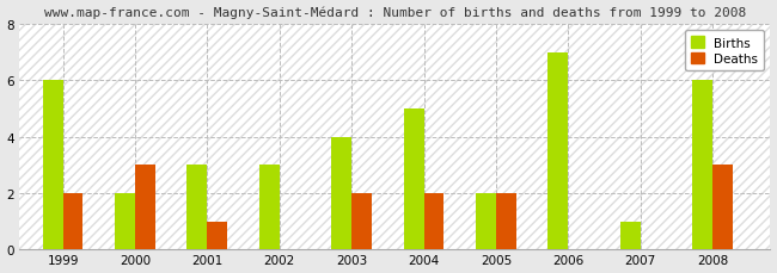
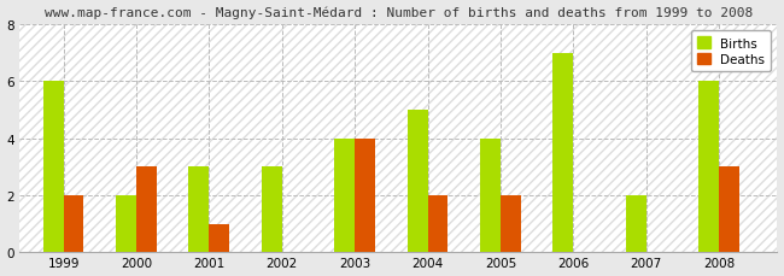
Deaths/2003: 2 -> 4
Births/2005: 2 -> 4
Births/2007: 1 -> 2
